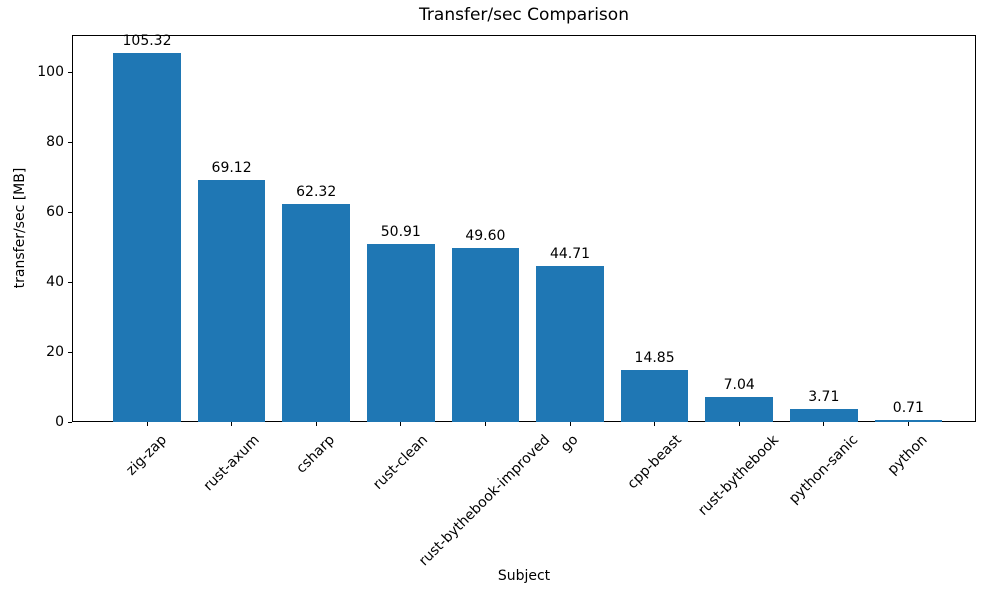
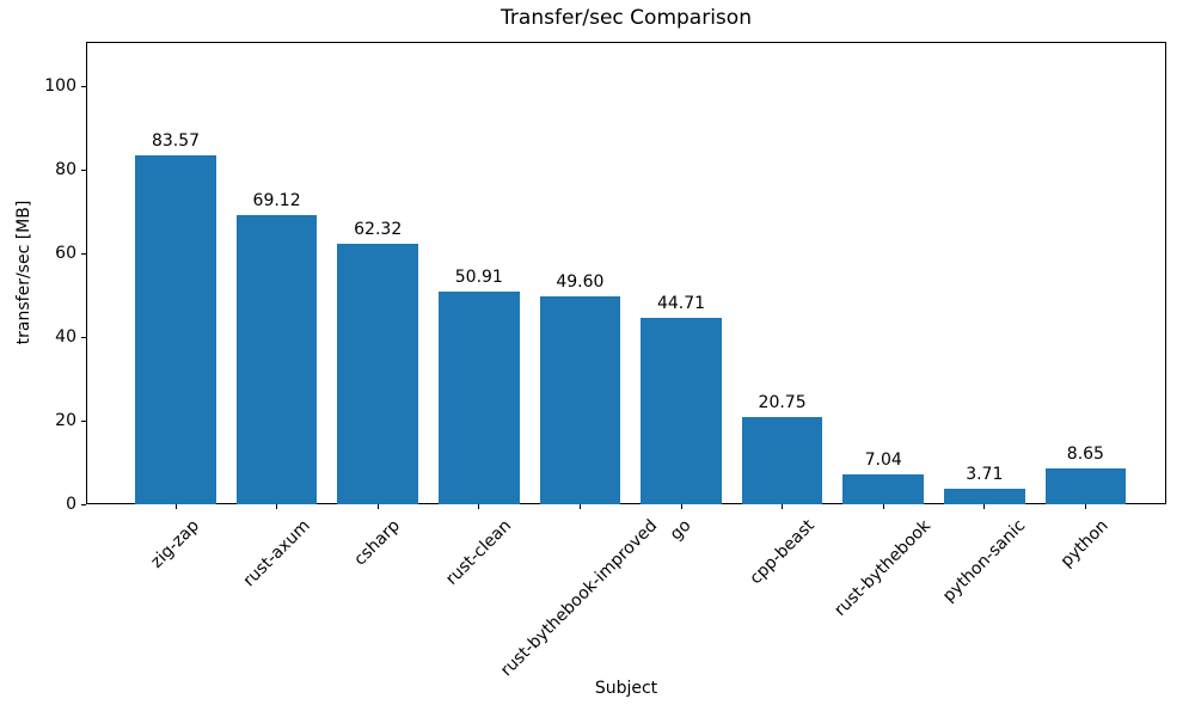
zig-zap: 105.32 -> 83.57
cpp-beast: 14.85 -> 20.75
python: 0.71 -> 8.65
